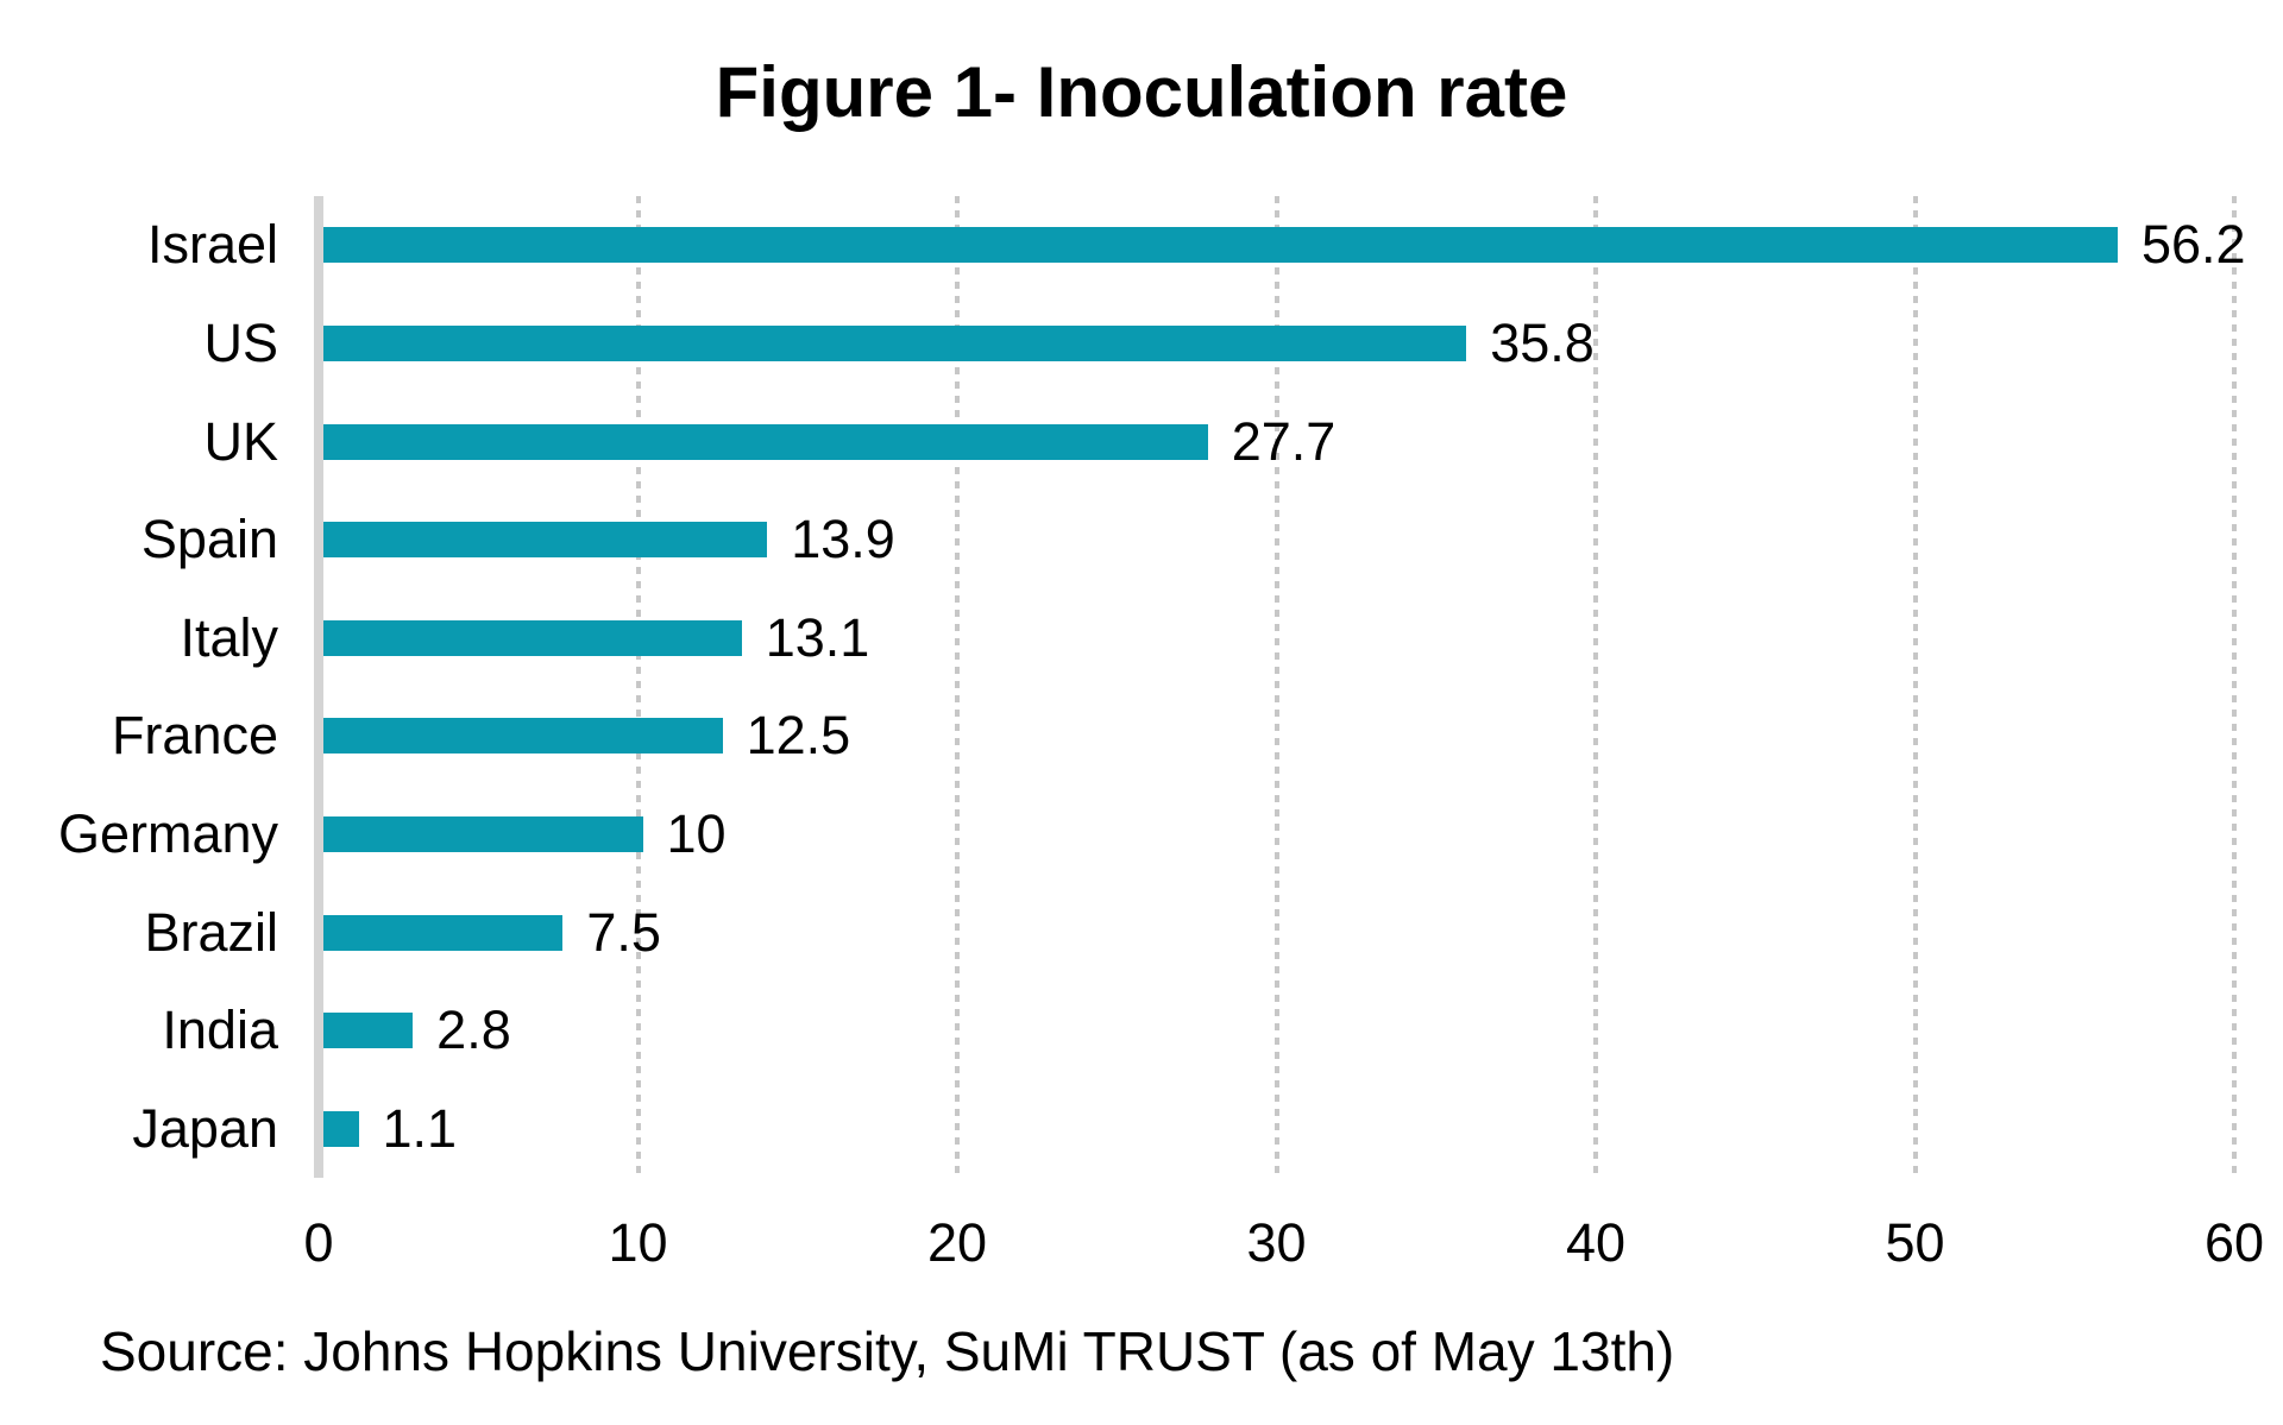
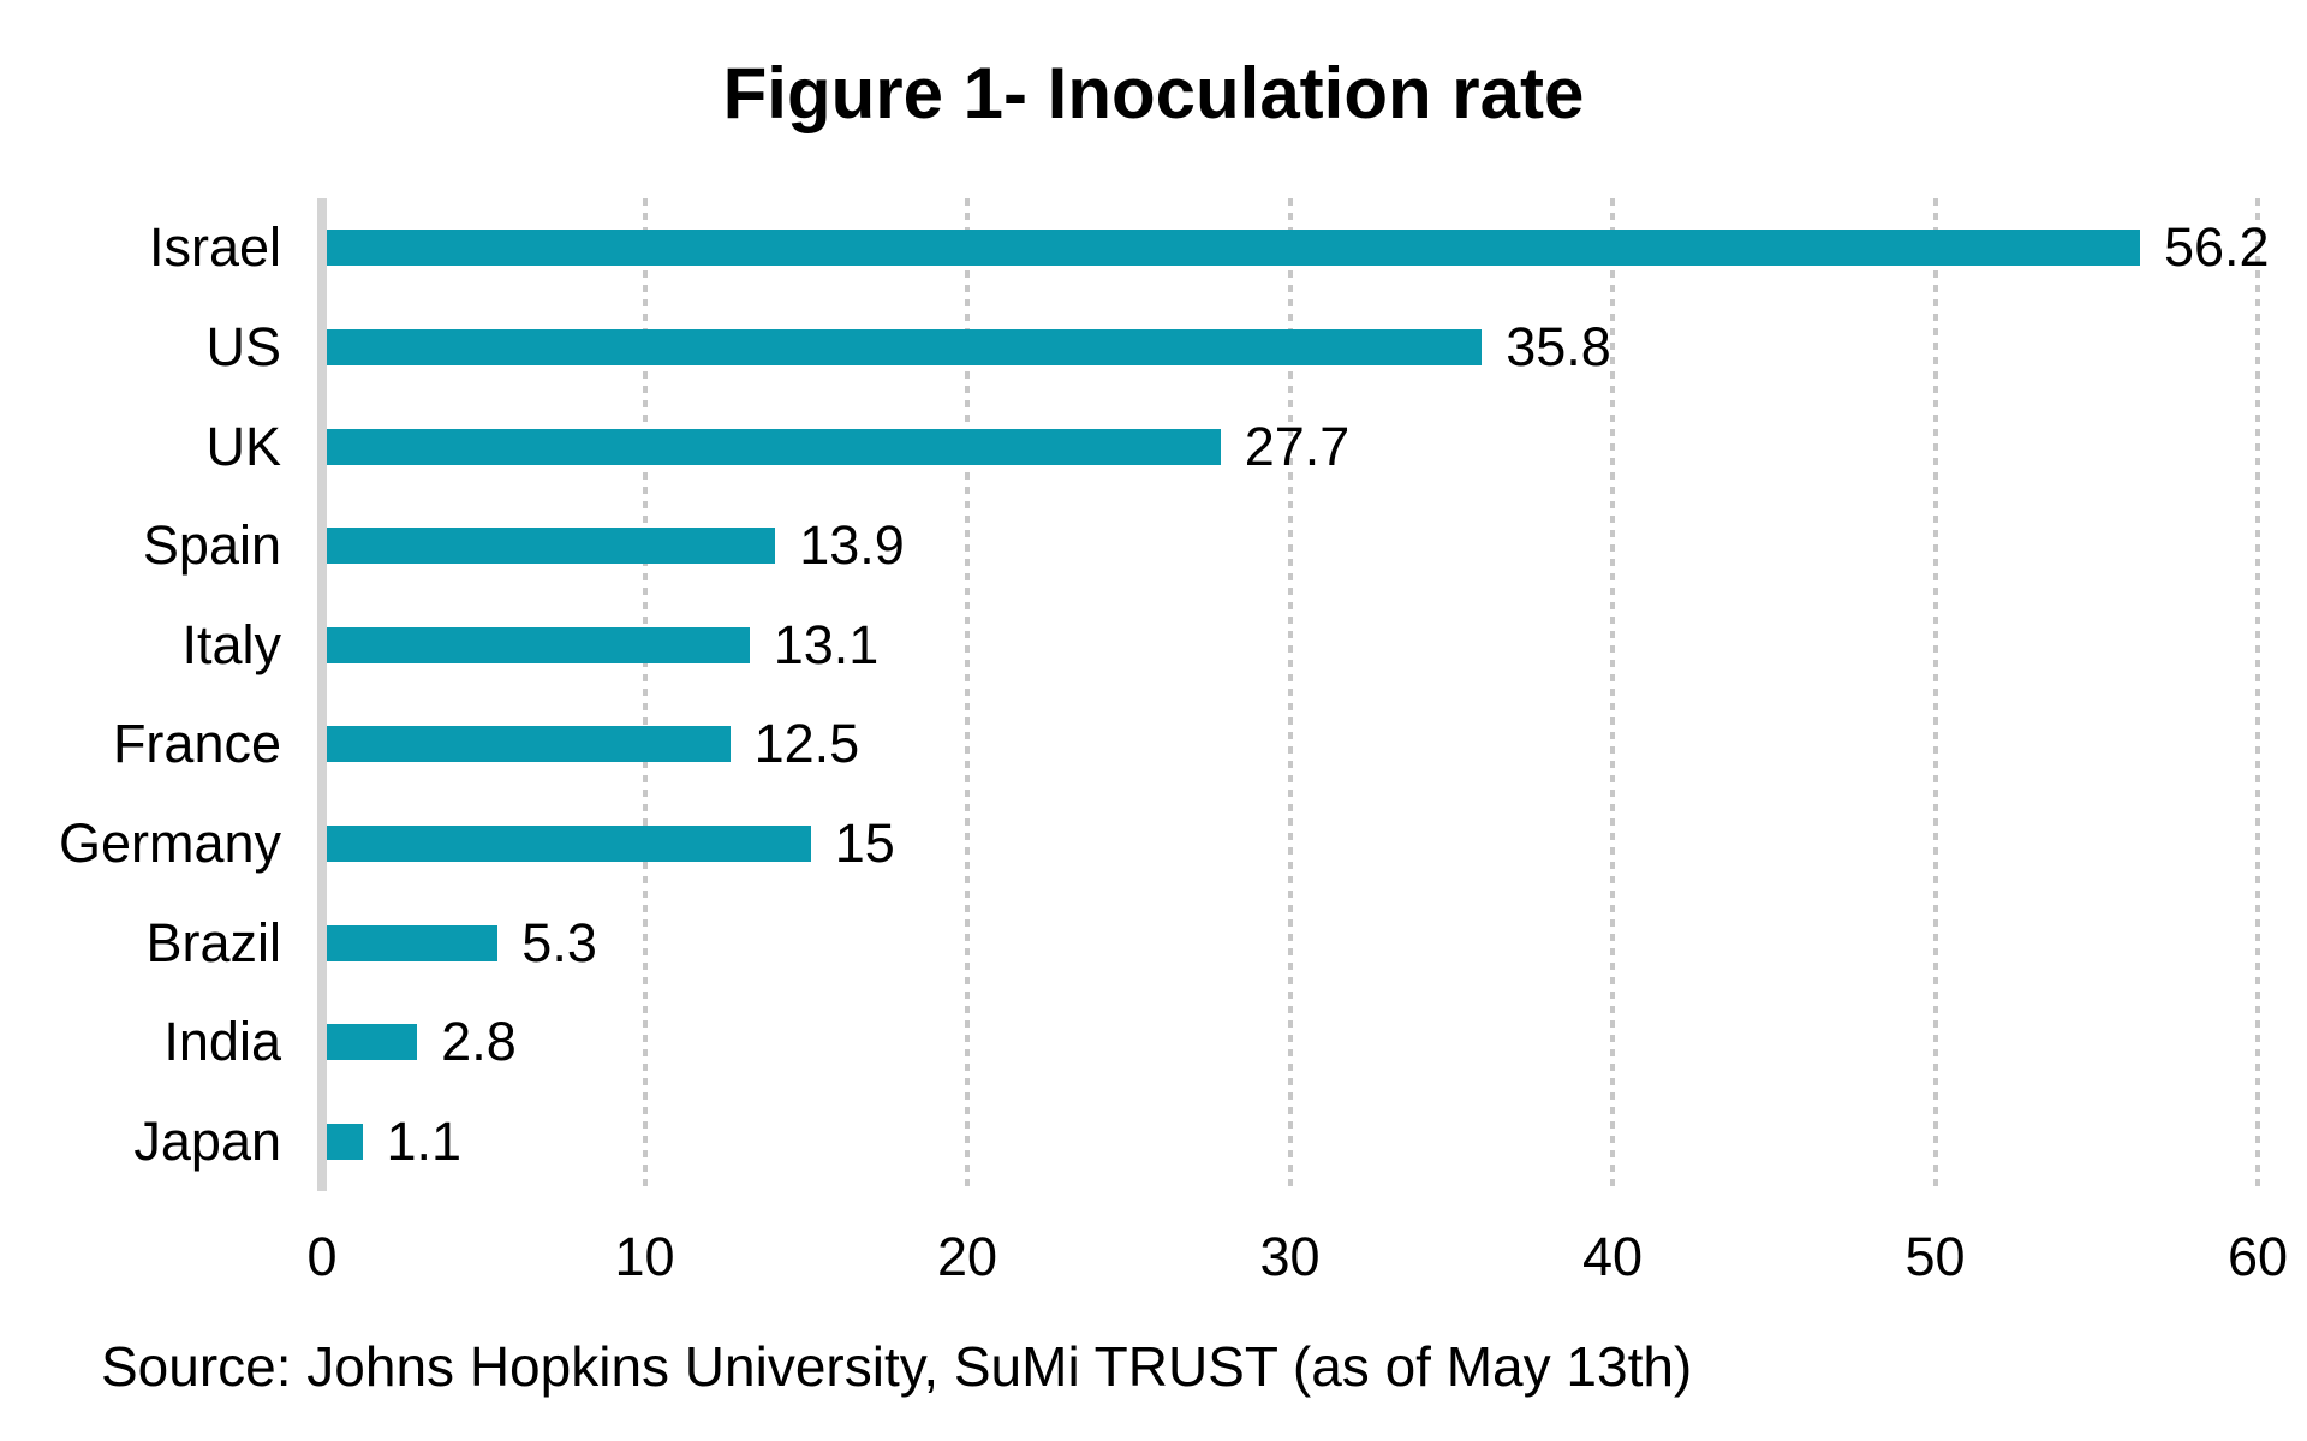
Germany: 10 -> 15
Brazil: 7.5 -> 5.3
